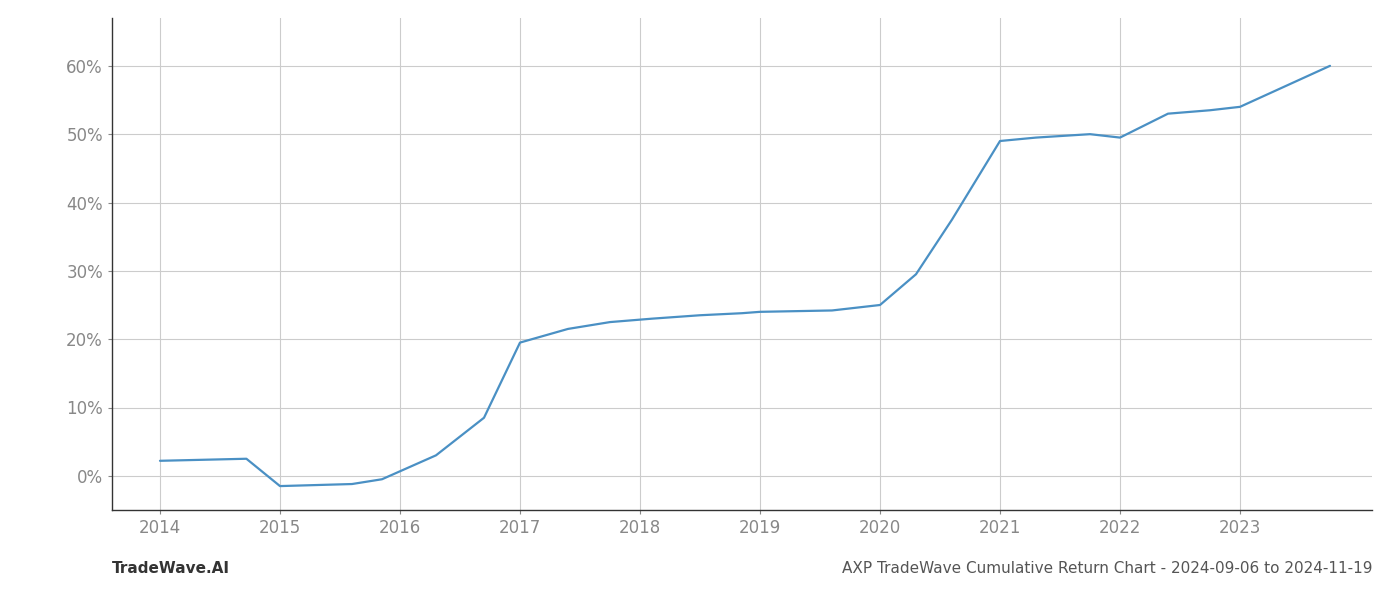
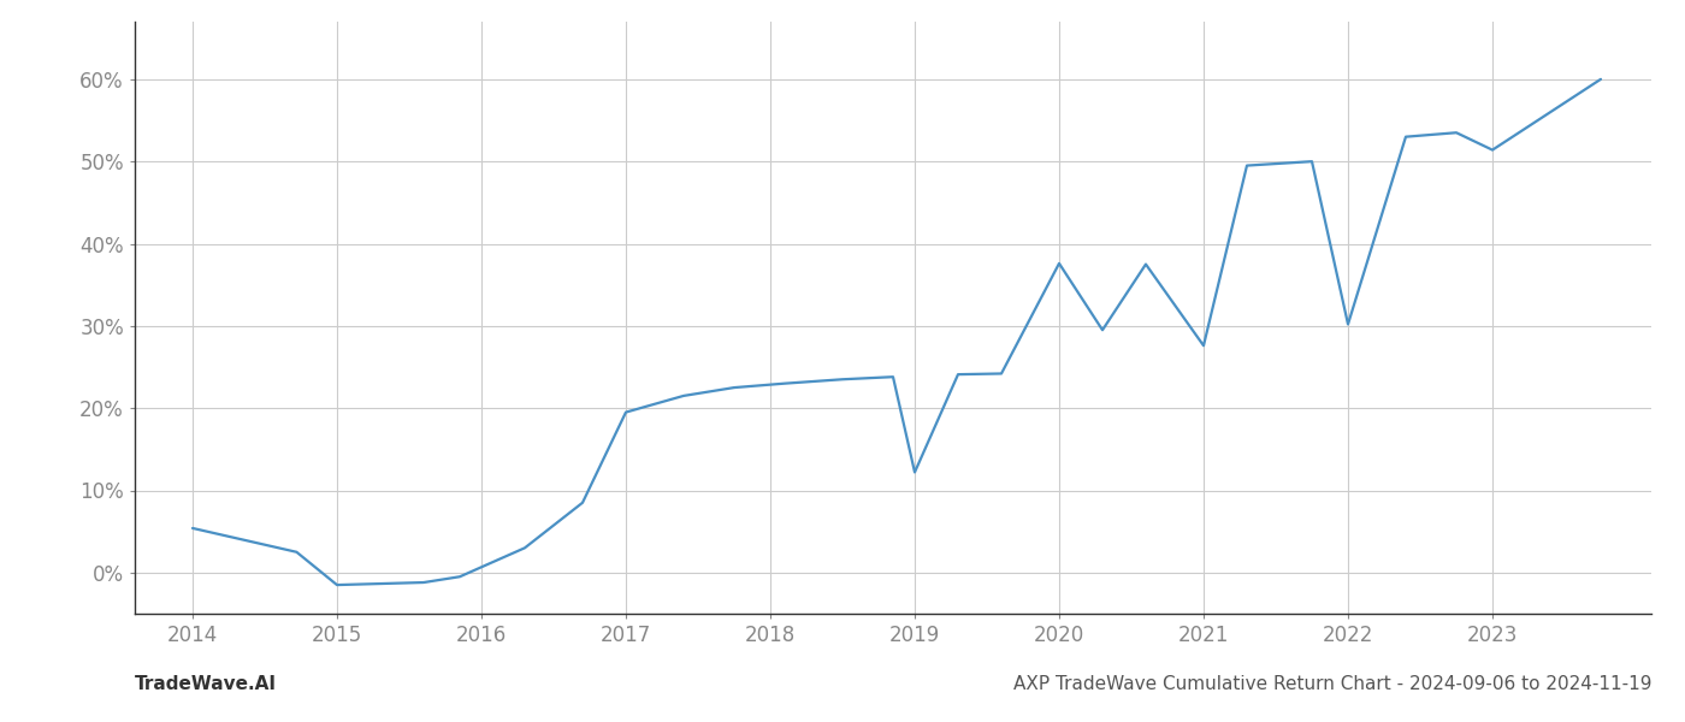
2014: 2.2% -> 5.4%
2019: 24.0% -> 12.2%
2020: 25.0% -> 37.6%
2021: 49.0% -> 27.6%
2022: 49.5% -> 30.2%
2023: 54.0% -> 51.4%
